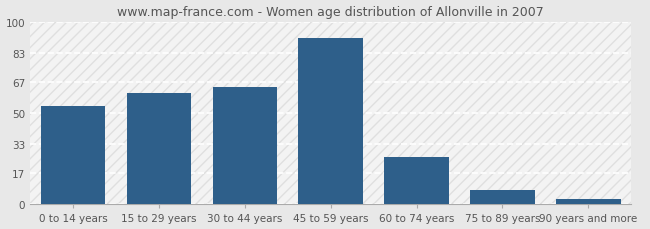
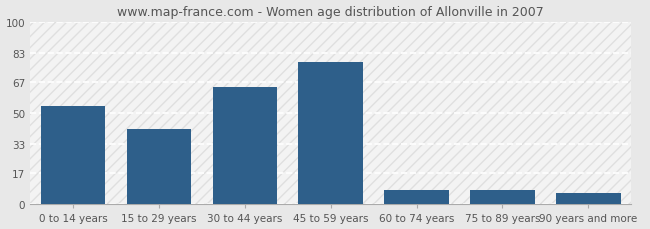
15 to 29 years: 61 -> 41
45 to 59 years: 91 -> 78
60 to 74 years: 26 -> 8
90 years and more: 3 -> 6
